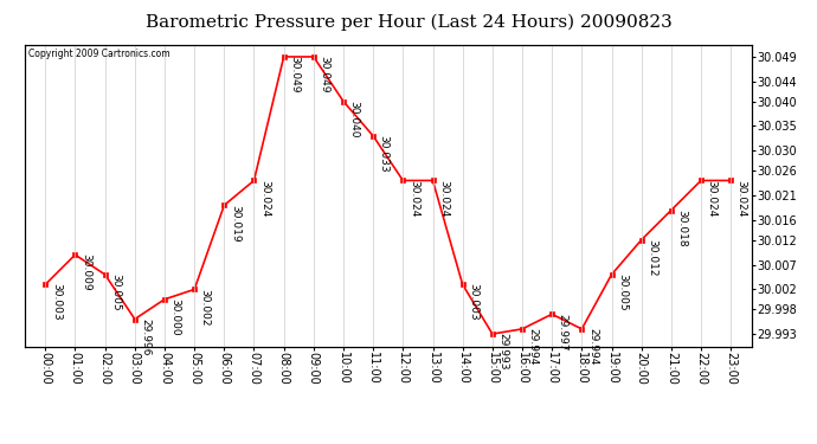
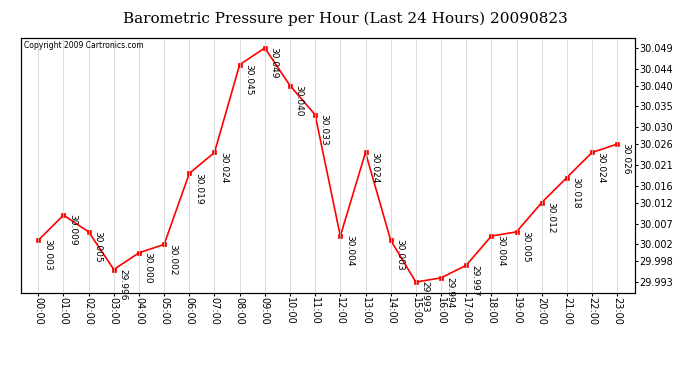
08:00: 30.049 -> 30.045
12:00: 30.024 -> 30.004
18:00: 29.994 -> 30.004
23:00: 30.024 -> 30.026
